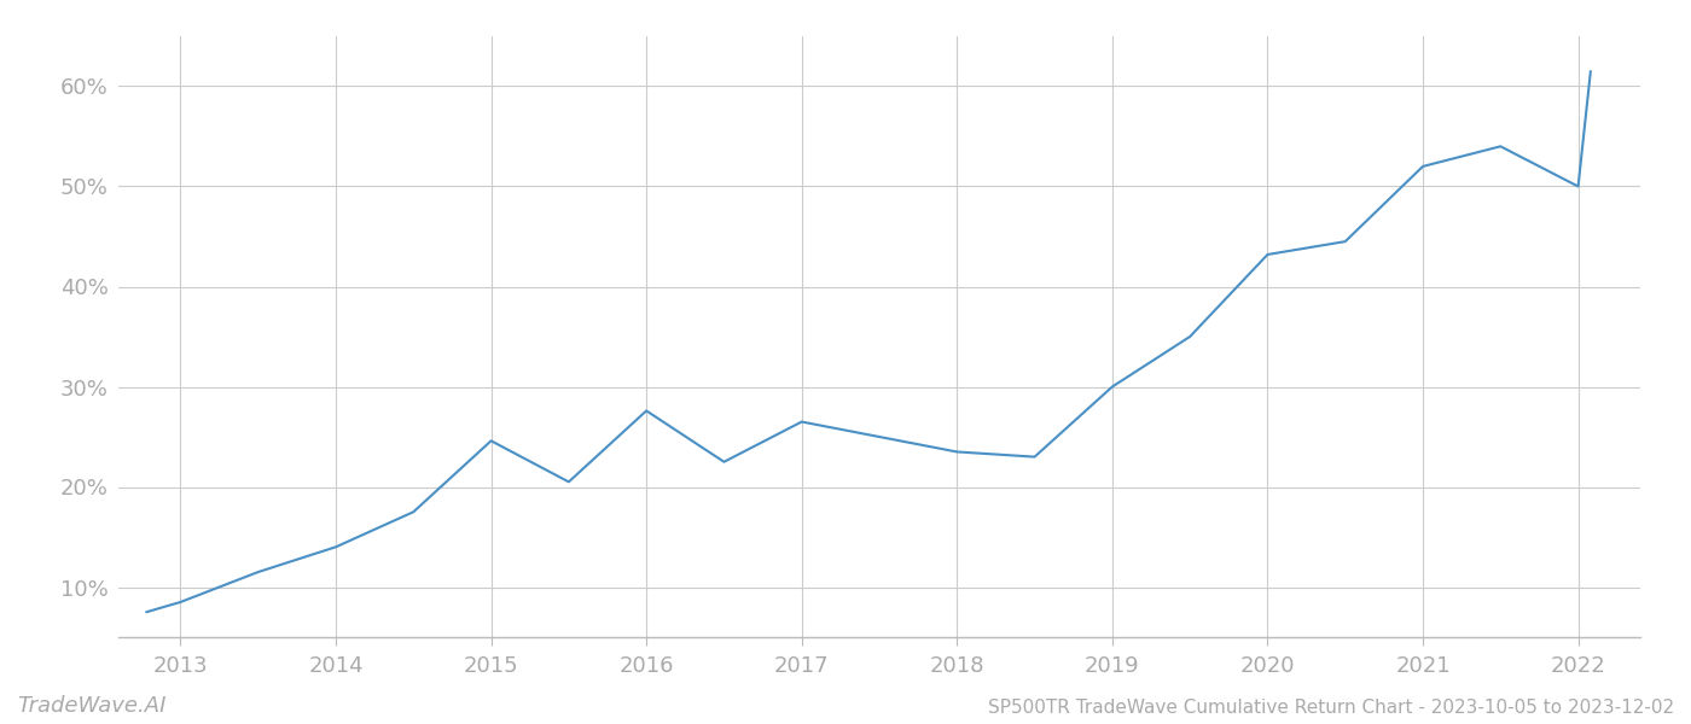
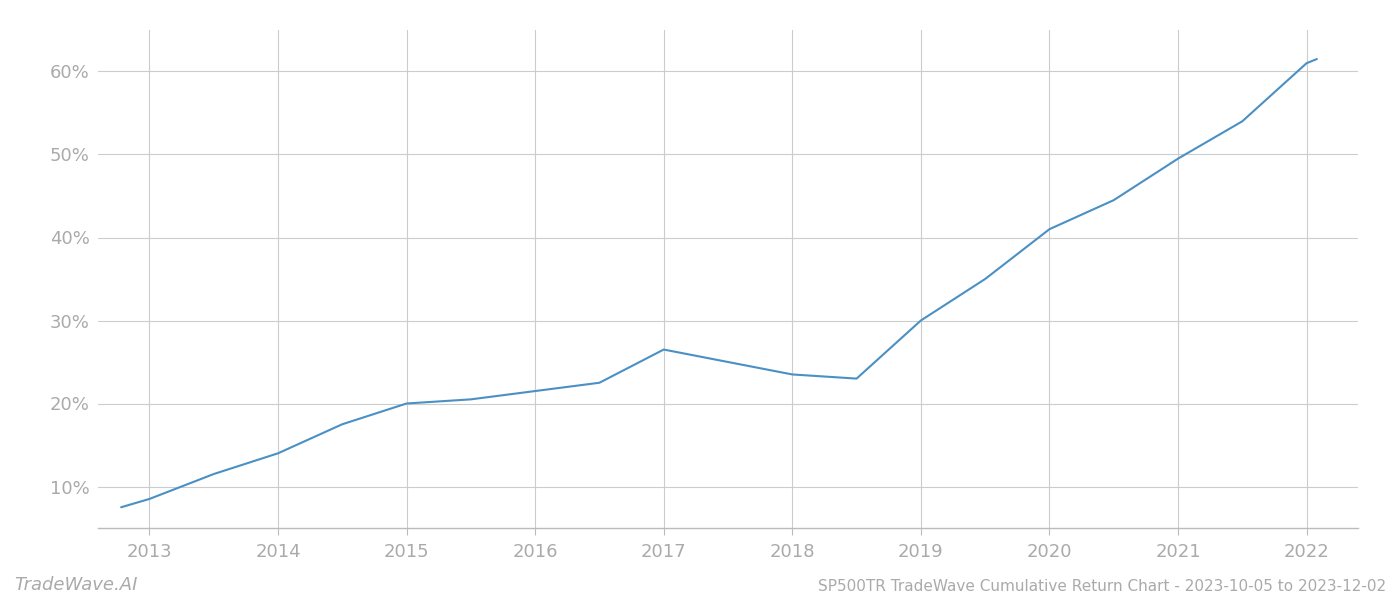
2015: 24.6% -> 20.0%
2016: 27.6% -> 21.5%
2020: 43.2% -> 41.0%
2021: 52.0% -> 49.5%
2022: 50.0% -> 61.0%
